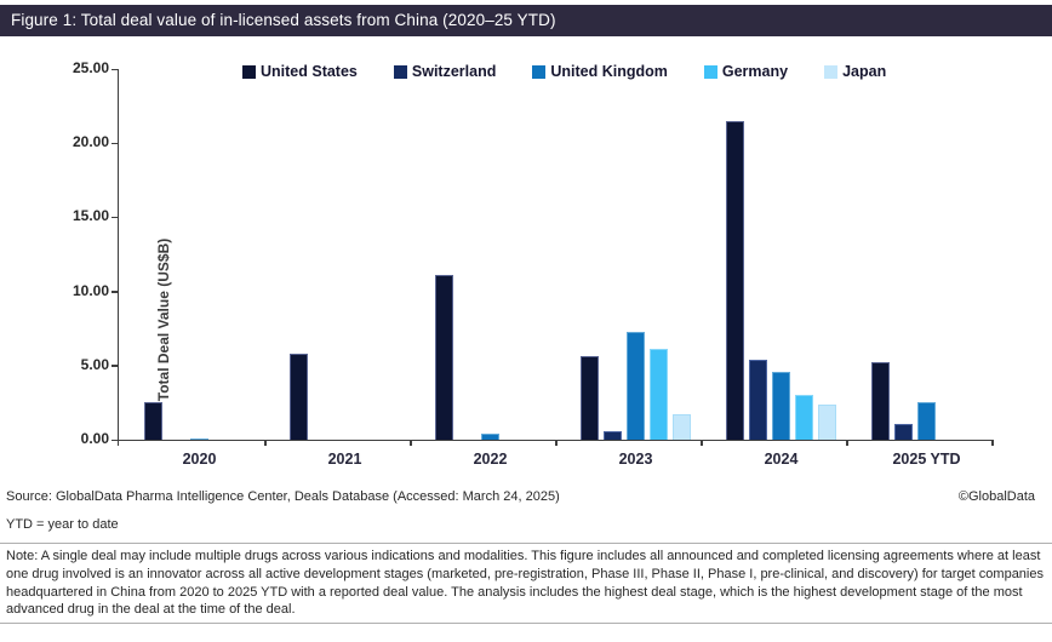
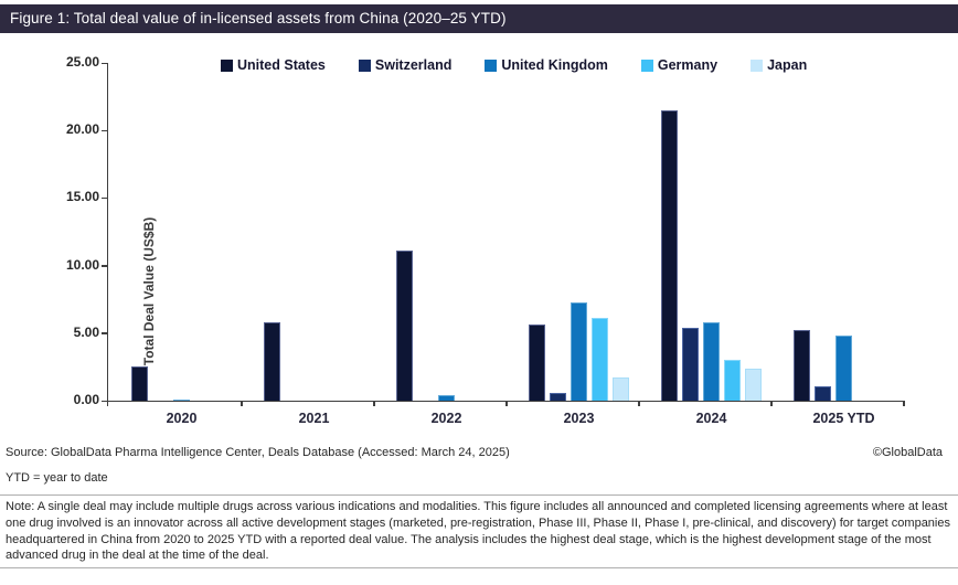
United Kingdom/2024: 4.6 -> 5.8
United Kingdom/2025 YTD: 2.5 -> 4.8
